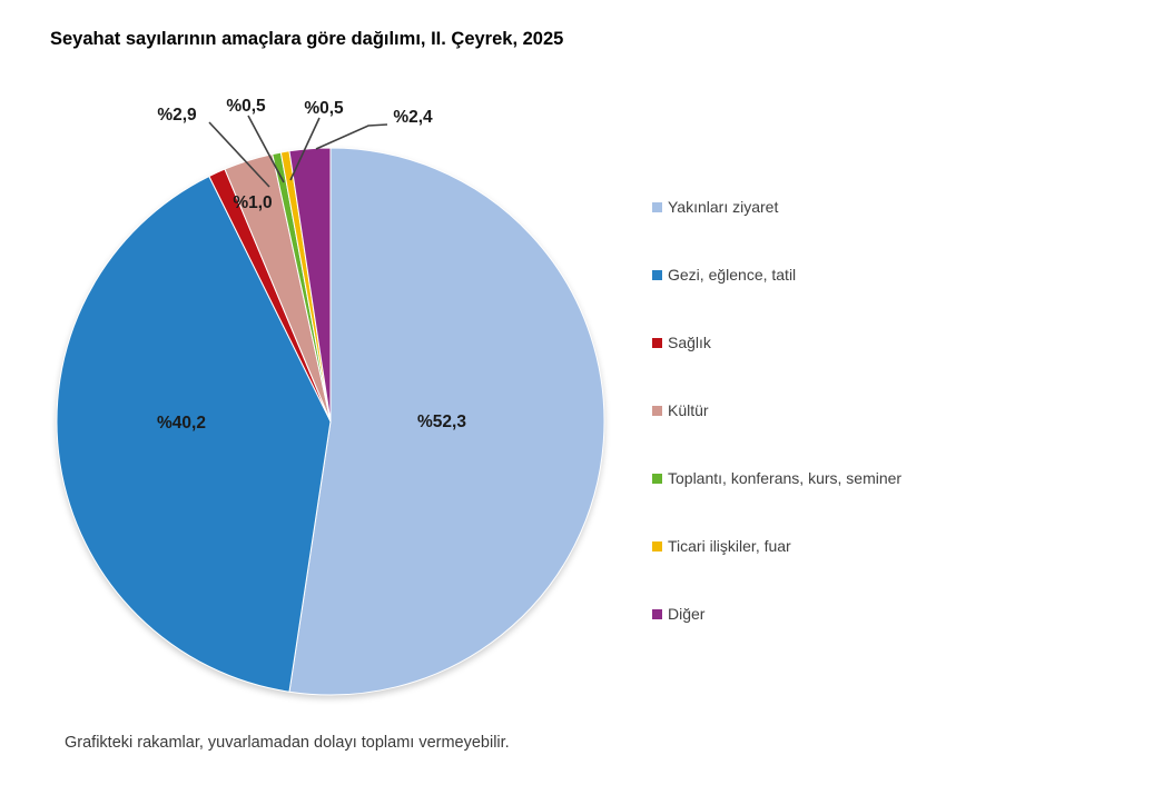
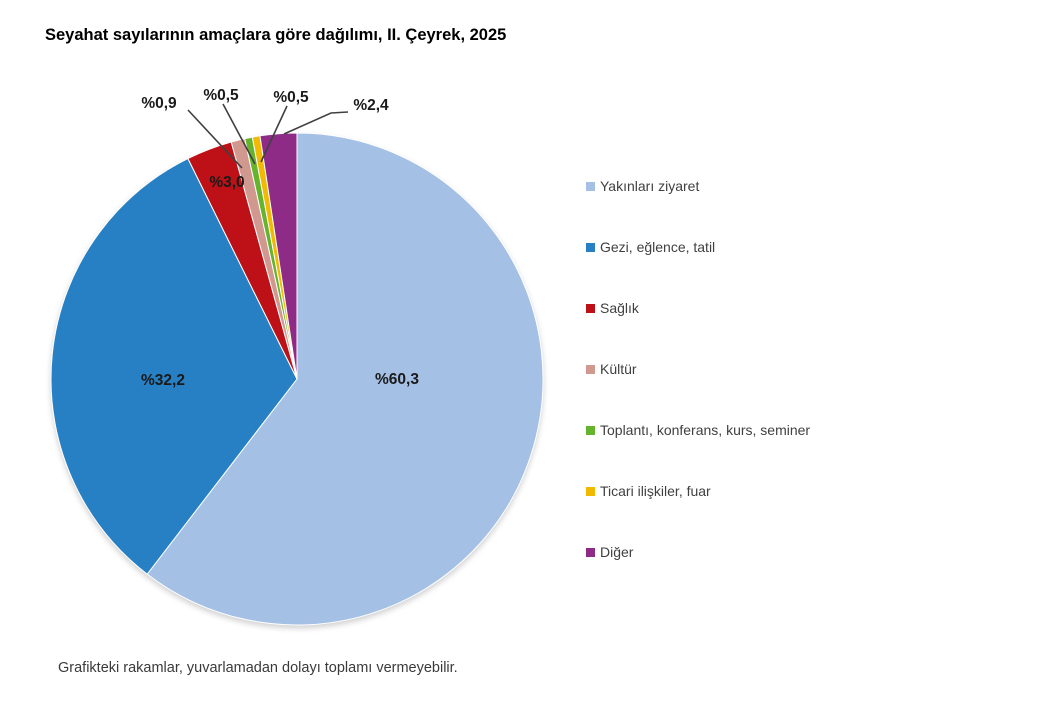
Yakınları ziyaret: 52,3 -> 60,3
Gezi, eğlence, tatil: 40,2 -> 32,2
Sağlık: 1,0 -> 3,0
Kültür: 2,9 -> 0,9
